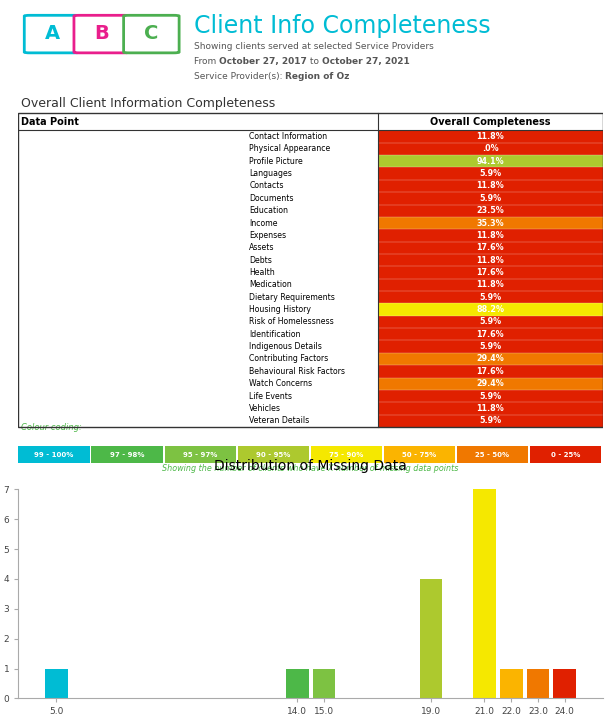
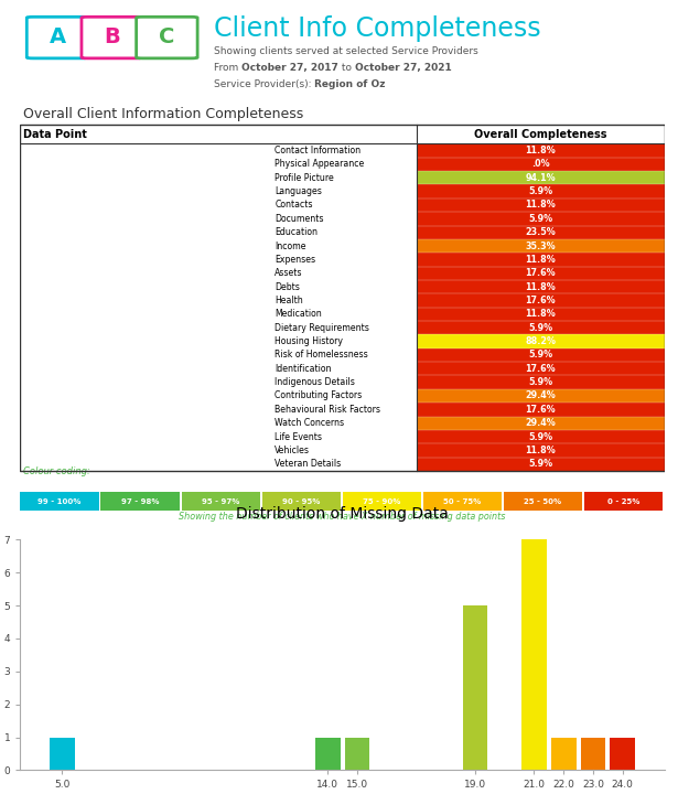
19.0: 4 -> 5
